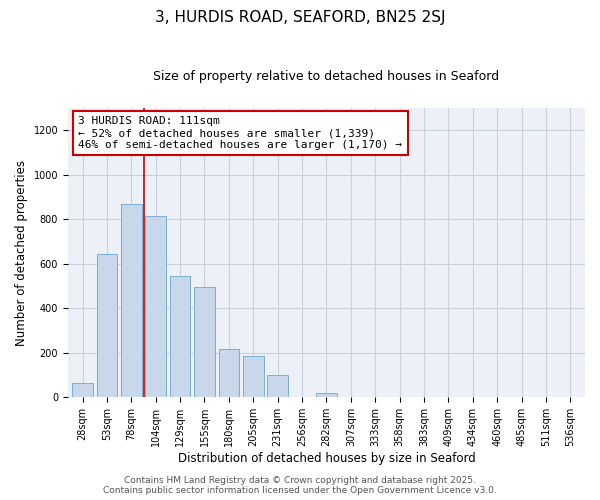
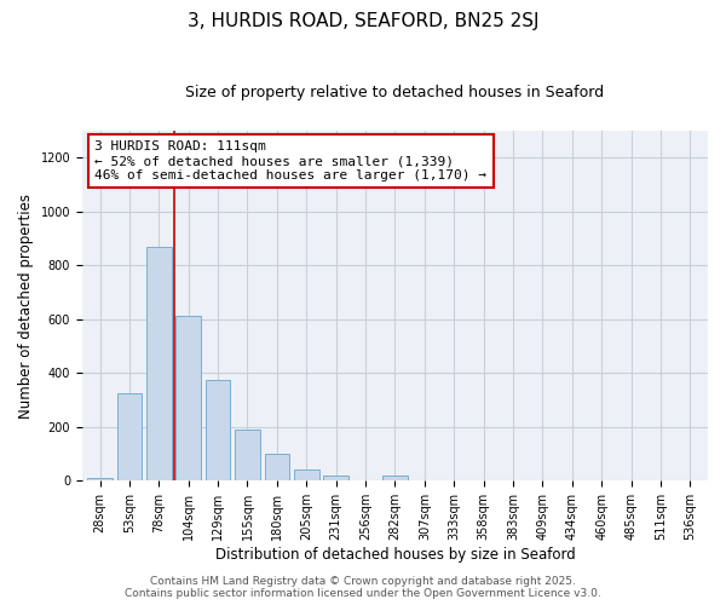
28sqm: 65 -> 10
53sqm: 645 -> 325
104sqm: 815 -> 610
129sqm: 545 -> 375
155sqm: 495 -> 190
180sqm: 215 -> 100
205sqm: 185 -> 42
231sqm: 100 -> 20
